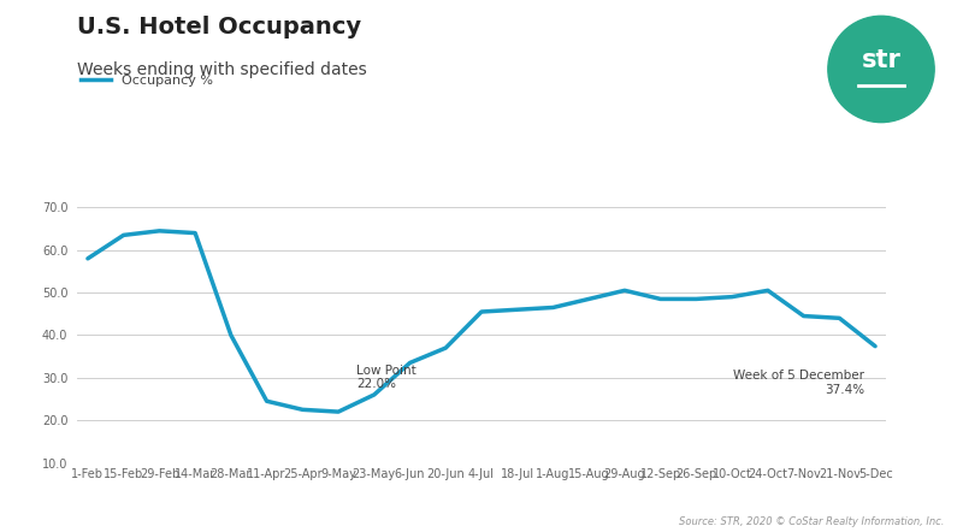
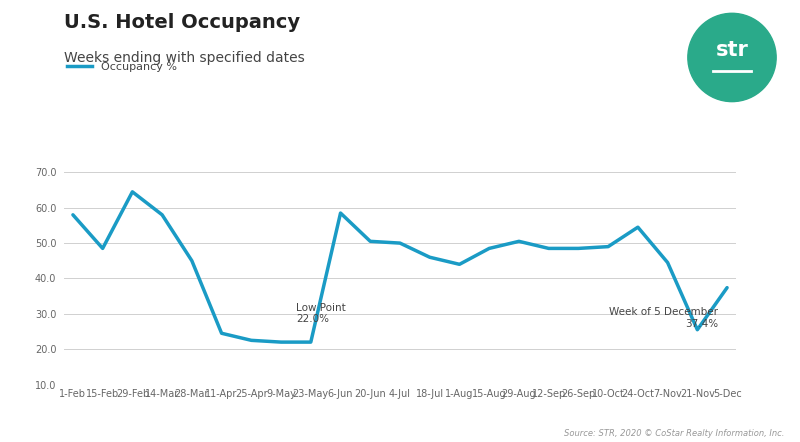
15-Feb: 63.5 -> 48.5
14-Mar: 64.0 -> 58.0
28-Mar: 40.0 -> 45.0
23-May: 26.0 -> 22.0
6-Jun: 33.5 -> 58.5
20-Jun: 37.0 -> 50.5
4-Jul: 45.5 -> 50.0
1-Aug: 46.5 -> 44.0
24-Oct: 50.5 -> 54.5
21-Nov: 44.0 -> 25.5
